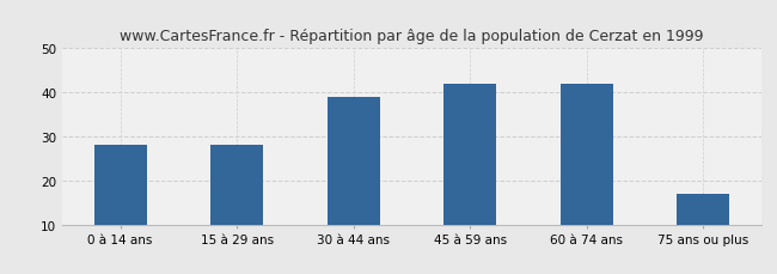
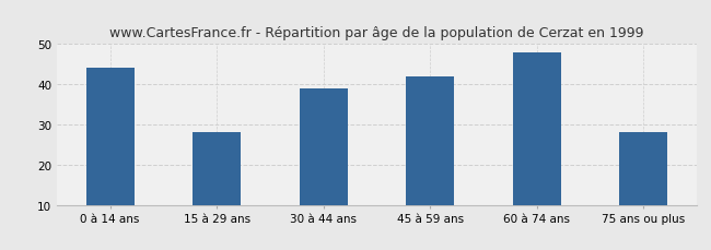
0 à 14 ans: 28 -> 44
60 à 74 ans: 42 -> 48
75 ans ou plus: 17 -> 28
